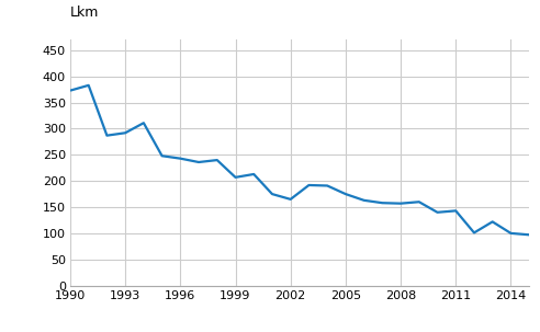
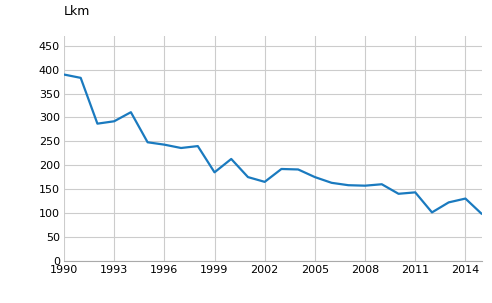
1990: 373 -> 390
1999: 207 -> 185
2014: 100 -> 130
